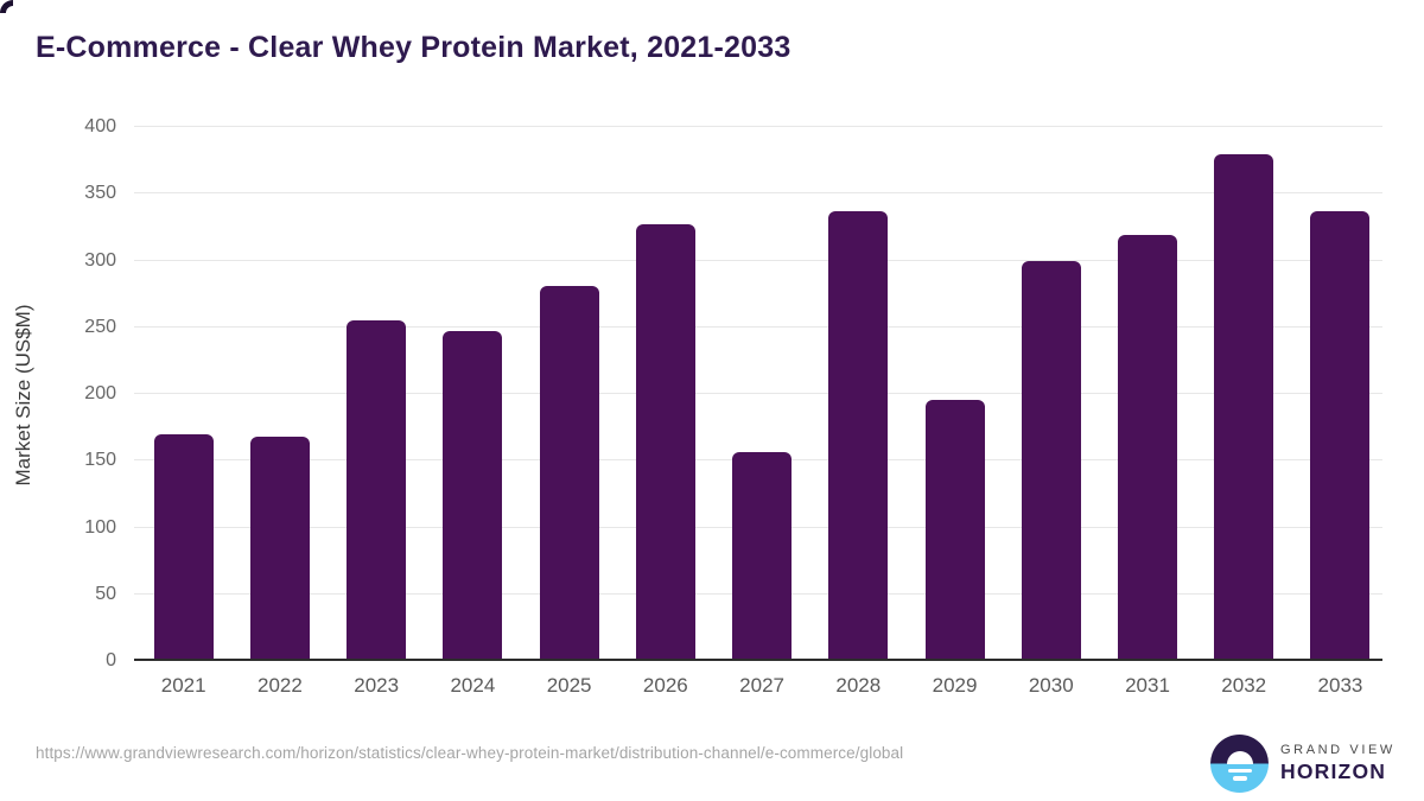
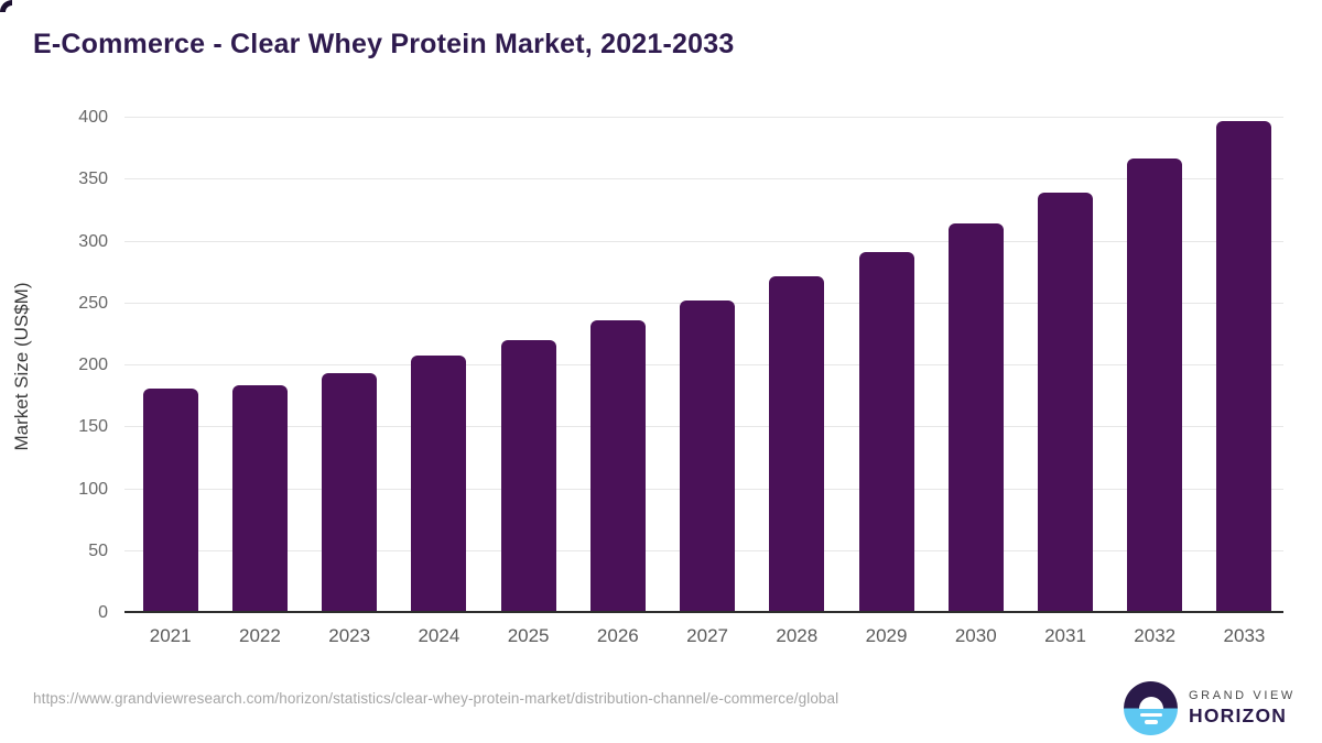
2021: 168 -> 180
2022: 166 -> 182
2023: 253 -> 192
2024: 245 -> 206
2025: 279 -> 219
2026: 325 -> 235
2027: 155 -> 251
2028: 335 -> 270
2029: 194 -> 290
2030: 298 -> 313
2031: 317 -> 338
2032: 378 -> 365
2033: 335 -> 396
